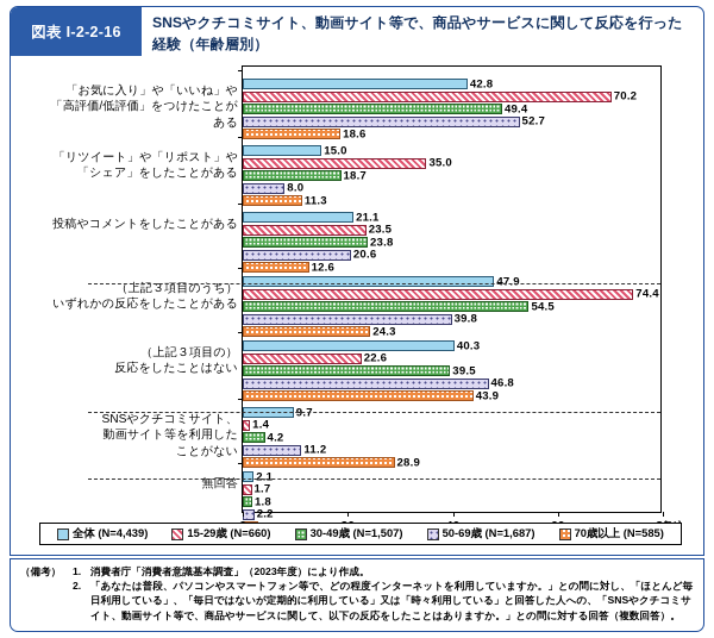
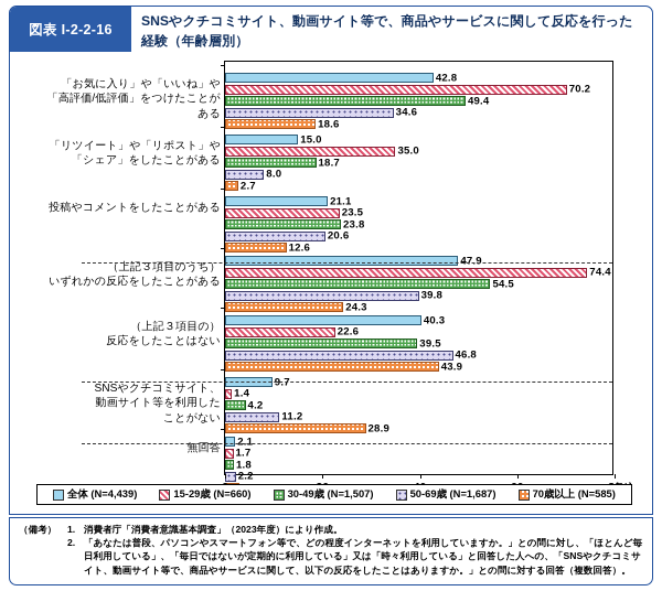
50-69歳 (N=1,687)/「お気に入り」や「いいね」や 「高評価/低評価」をつけたことが ある: 52.7 -> 34.6
70歳以上 (N=585)/「リツイート」や「リポスト」や 「シェア」をしたことがある: 11.3 -> 2.7
